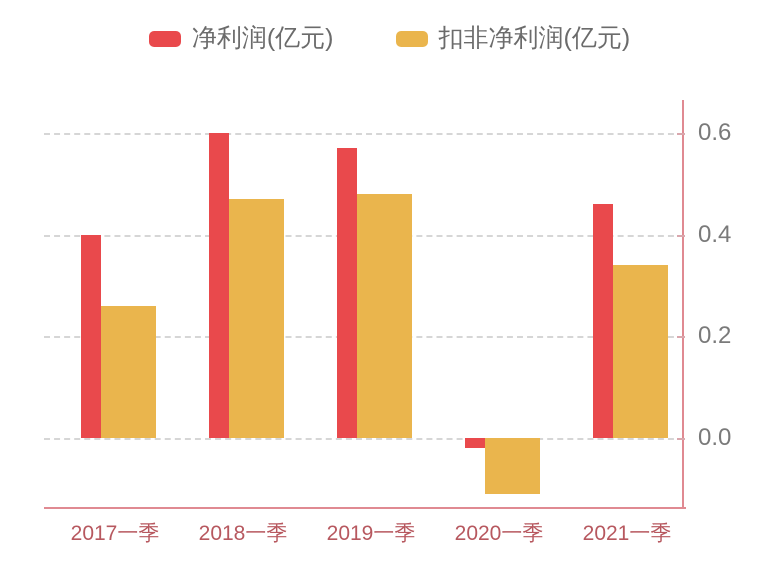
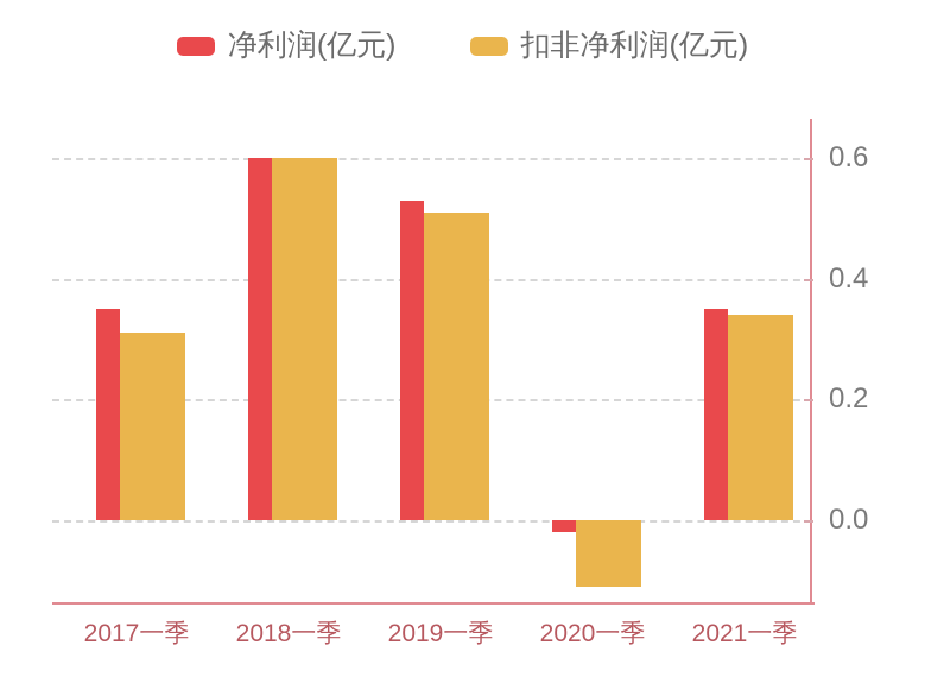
净利润(亿元)/2017一季: 0.40 -> 0.35
扣非净利润(亿元)/2017一季: 0.26 -> 0.31
扣非净利润(亿元)/2018一季: 0.47 -> 0.60
净利润(亿元)/2019一季: 0.57 -> 0.53
扣非净利润(亿元)/2019一季: 0.48 -> 0.51
净利润(亿元)/2021一季: 0.46 -> 0.35
